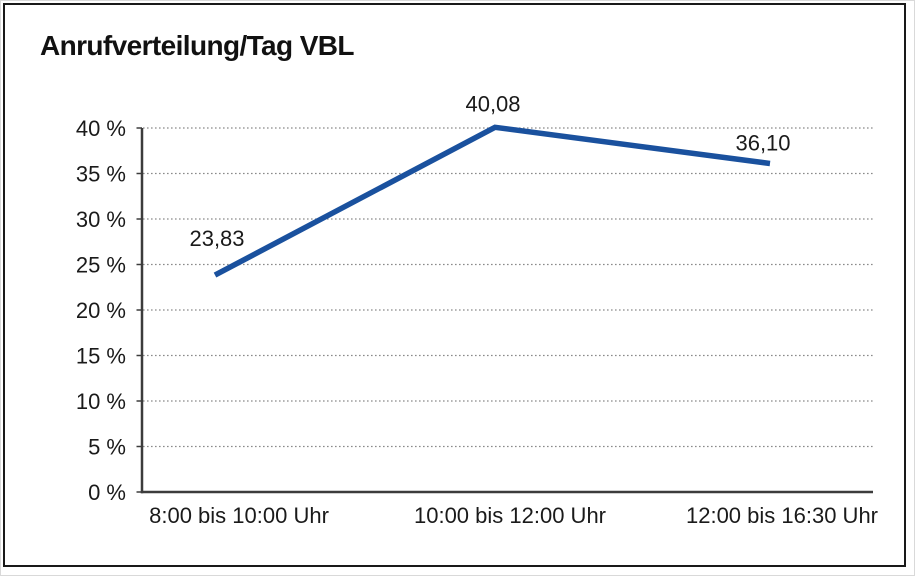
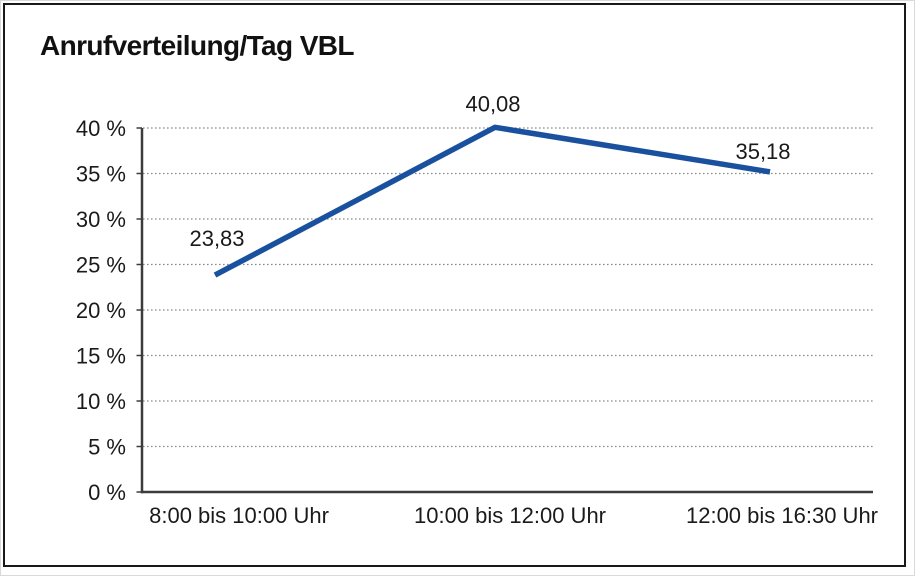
12:00 bis 16:30 Uhr: 36,10 -> 35,18
